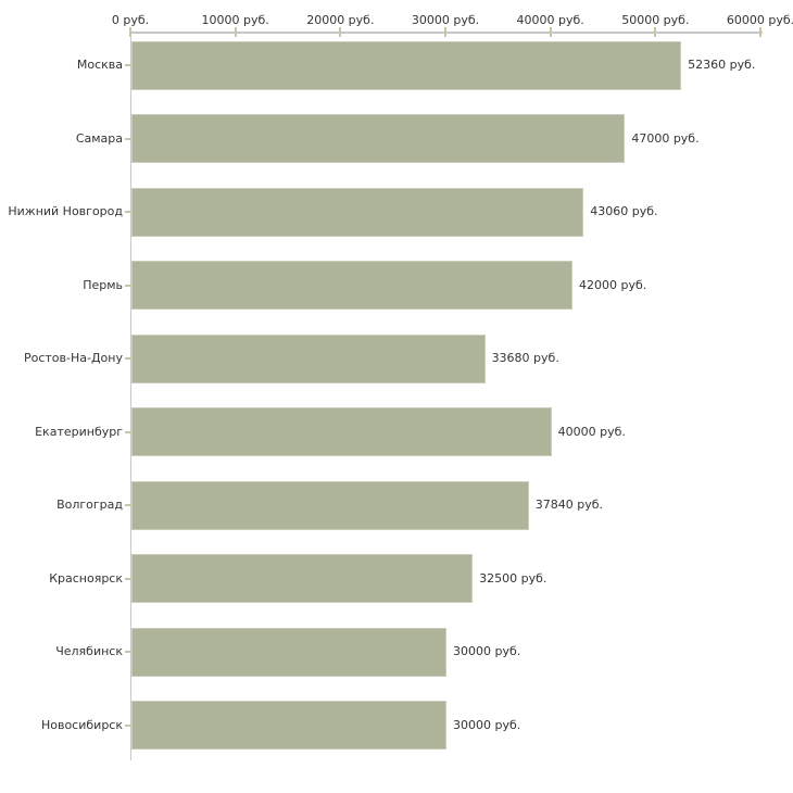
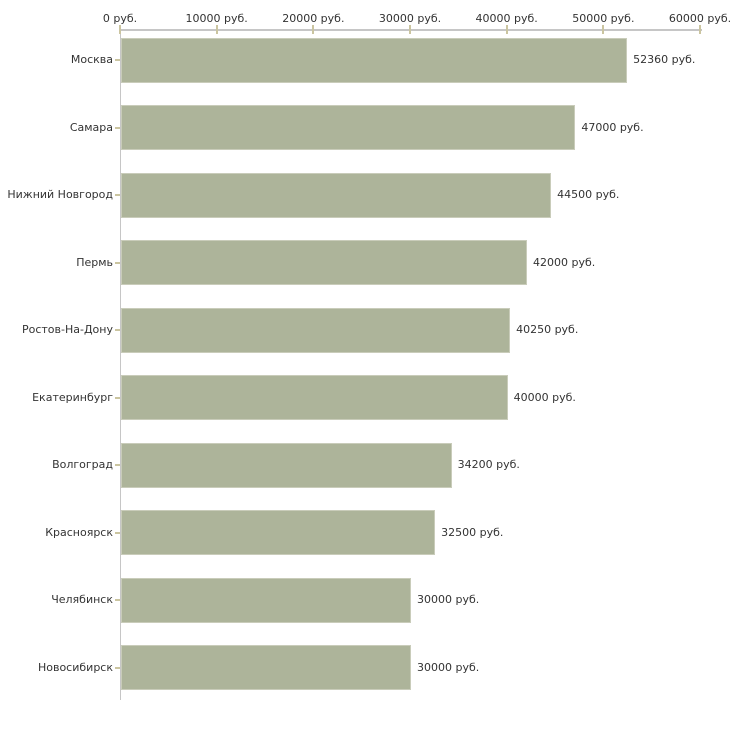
Нижний Новгород: 43060 -> 44500
Ростов-На-Дону: 33680 -> 40250
Волгоград: 37840 -> 34200
